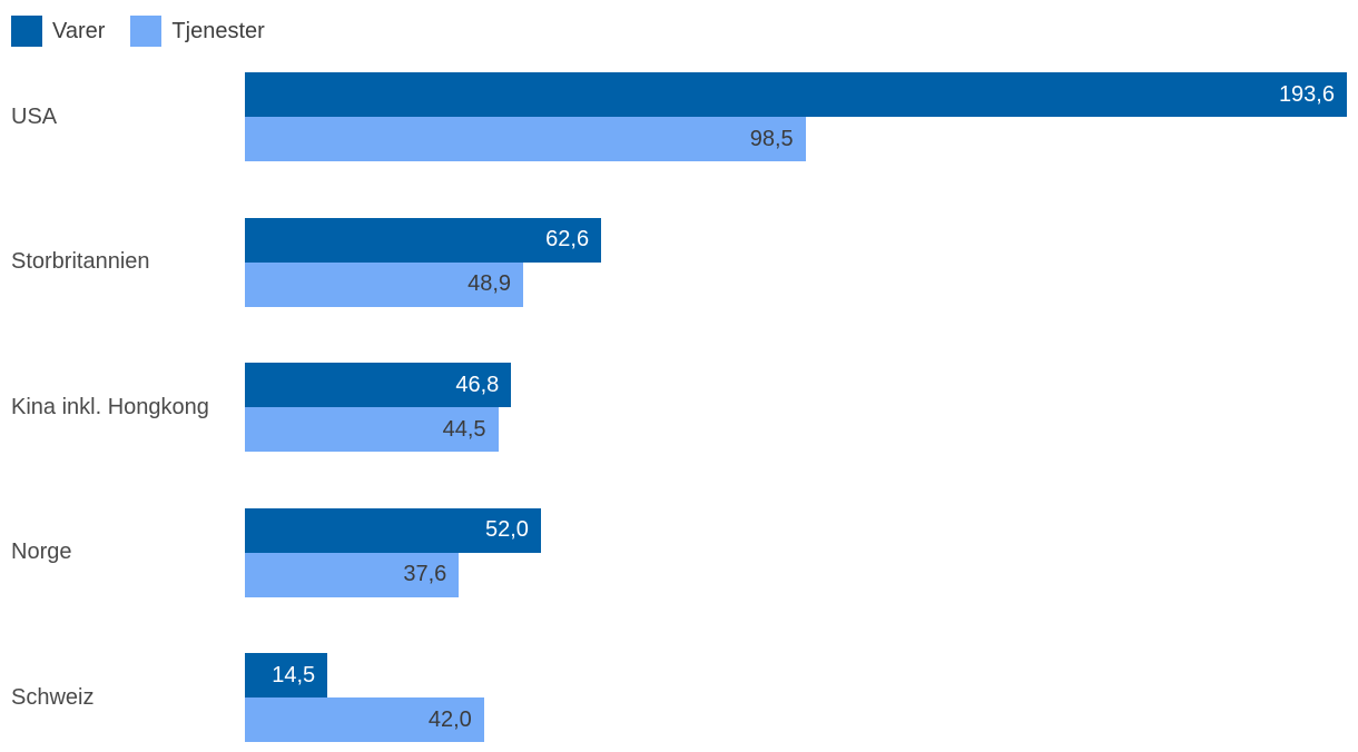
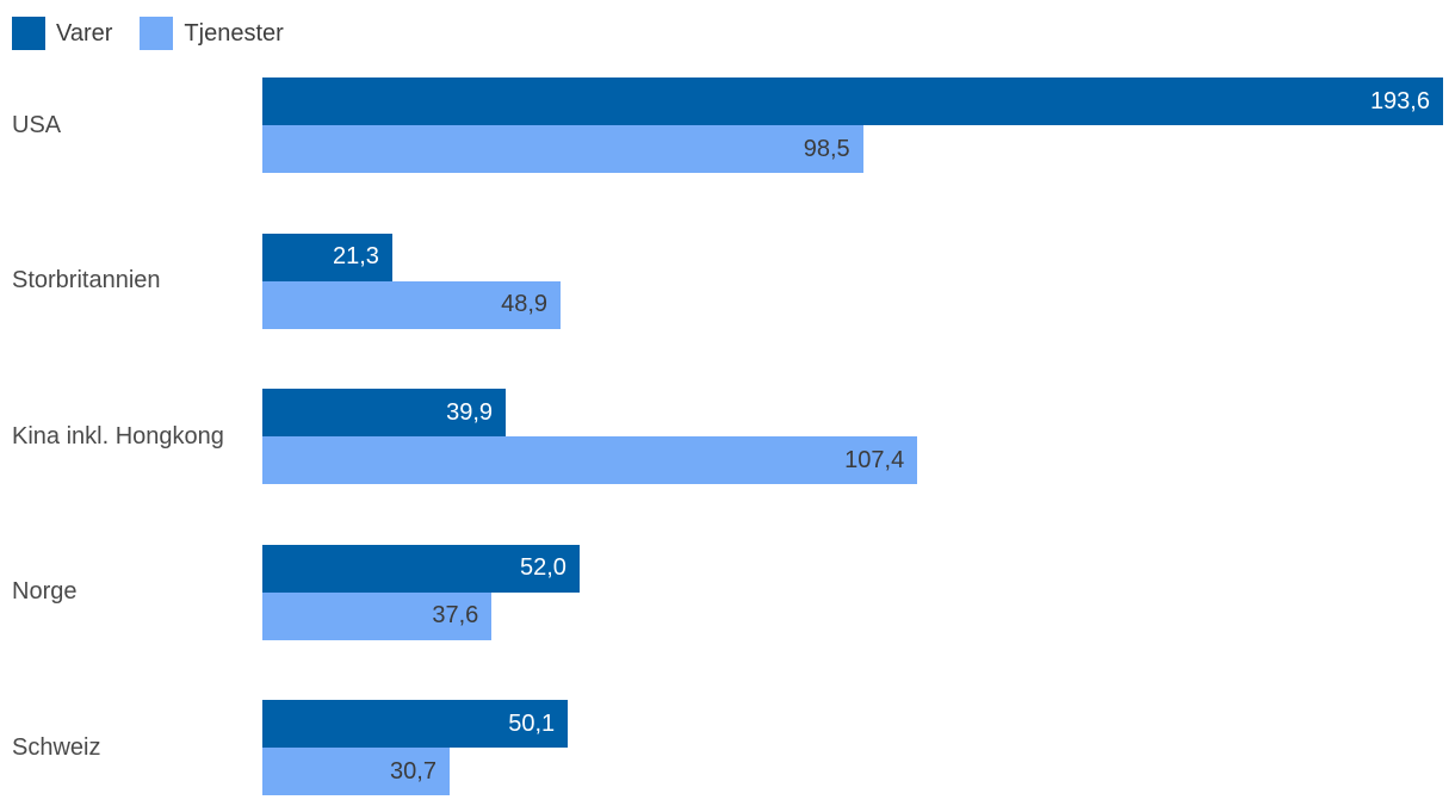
Varer/Storbritannien: 62,6 -> 21,3
Varer/Kina inkl. Hongkong: 46,8 -> 39,9
Tjenester/Kina inkl. Hongkong: 44,5 -> 107,4
Varer/Schweiz: 14,5 -> 50,1
Tjenester/Schweiz: 42,0 -> 30,7
